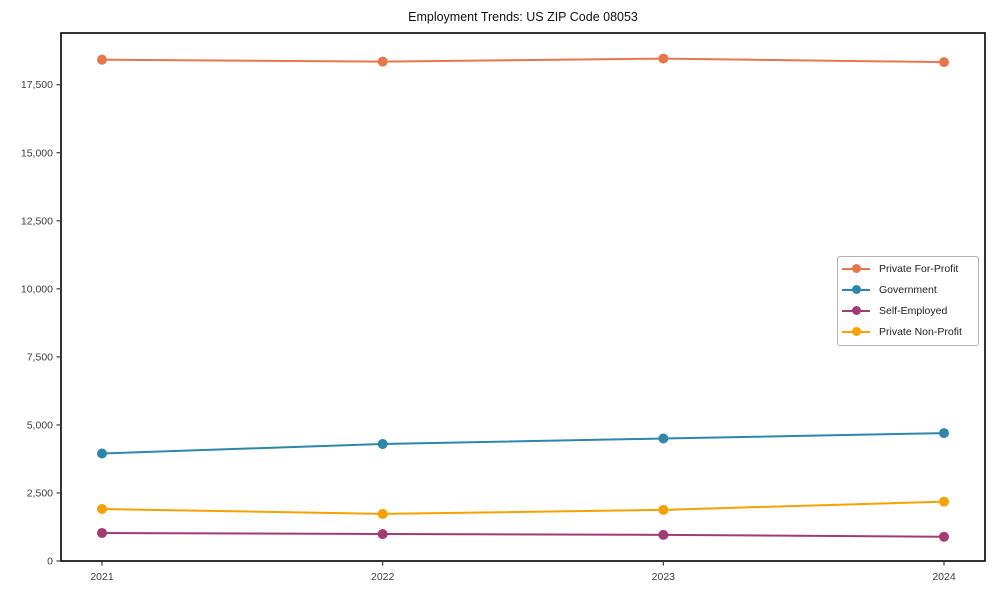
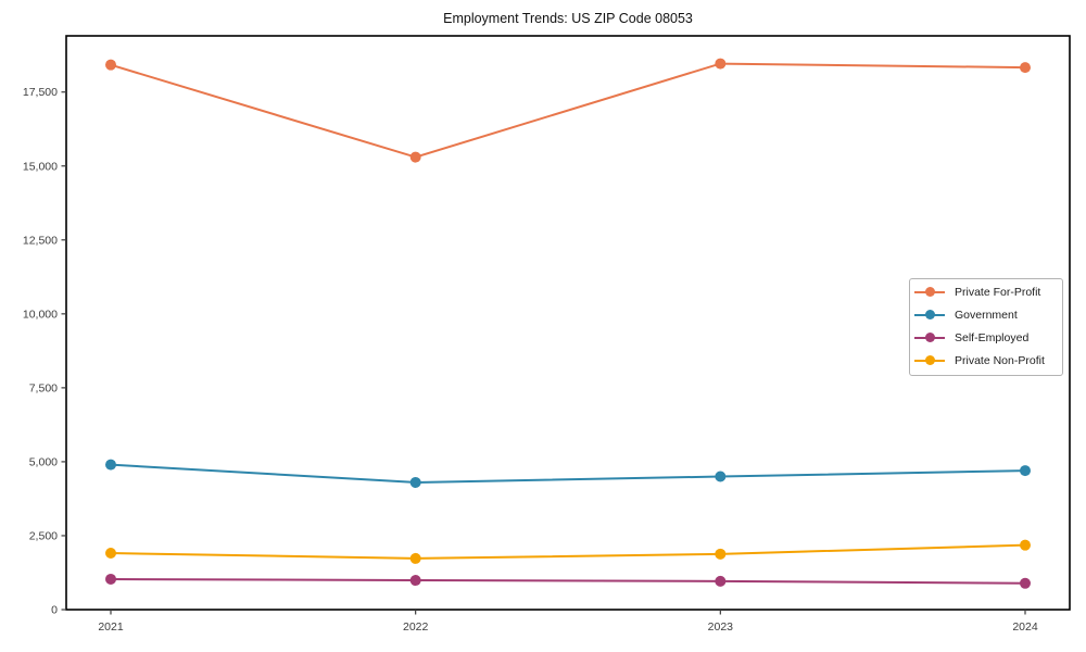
Government/2021: 4000 -> 4900
Private For-Profit/2022: 18400 -> 15300
